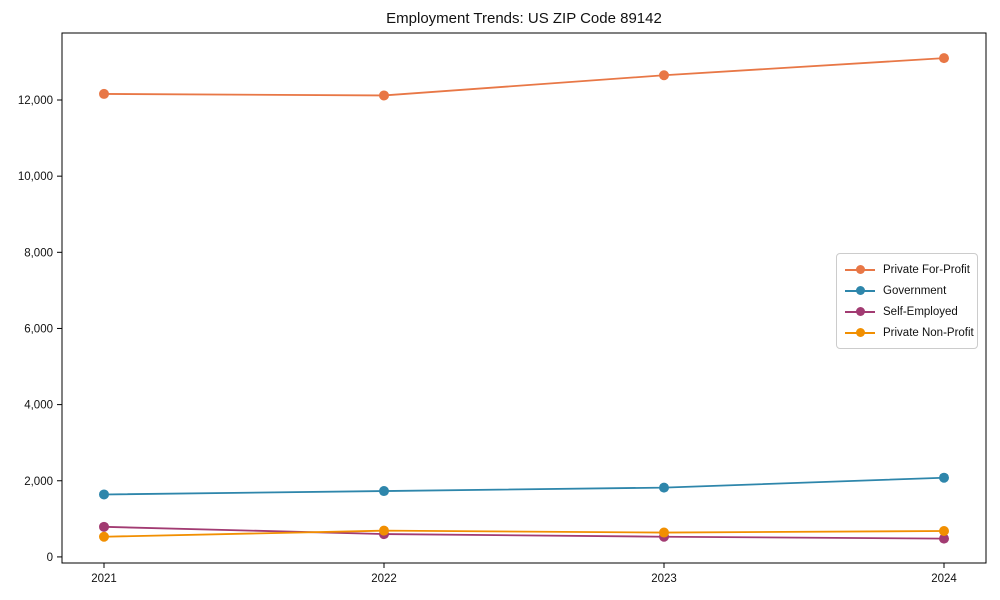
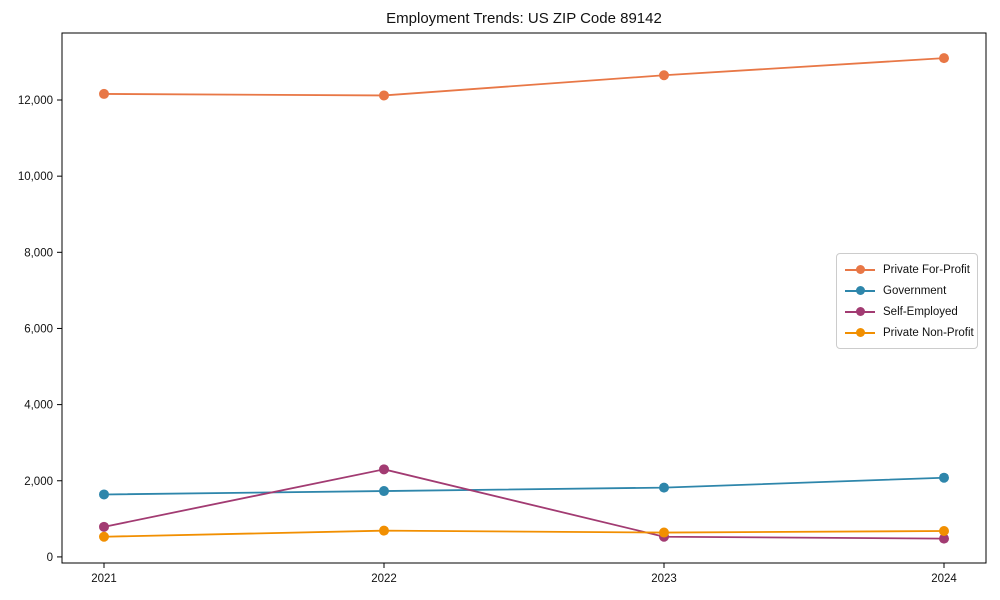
Self-Employed/2022: 600 -> 2300
